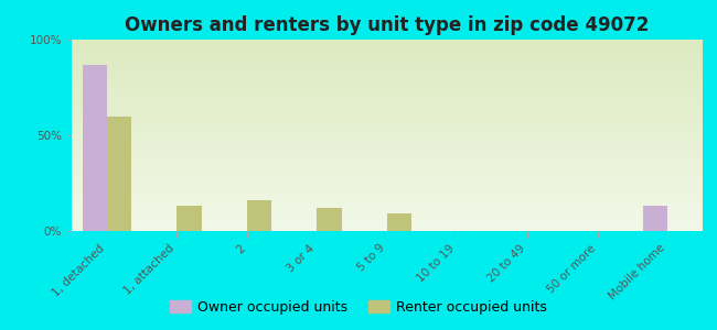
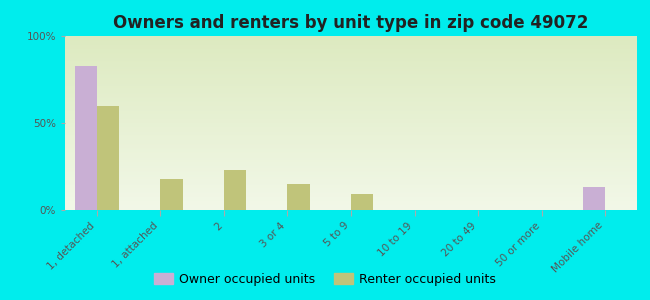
Owner occupied units/1, detached: 87% -> 83%
Renter occupied units/1, attached: 13% -> 18%
Renter occupied units/2: 16% -> 23%
Renter occupied units/3 or 4: 12% -> 15%
